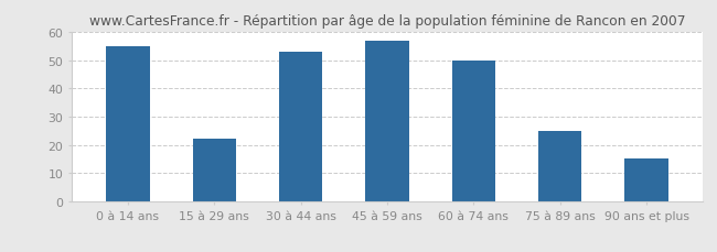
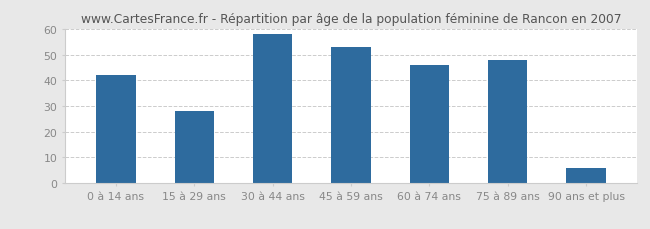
0 à 14 ans: 55 -> 42
15 à 29 ans: 22 -> 28
30 à 44 ans: 53 -> 58
45 à 59 ans: 57 -> 53
60 à 74 ans: 50 -> 46
75 à 89 ans: 25 -> 48
90 ans et plus: 15 -> 6
